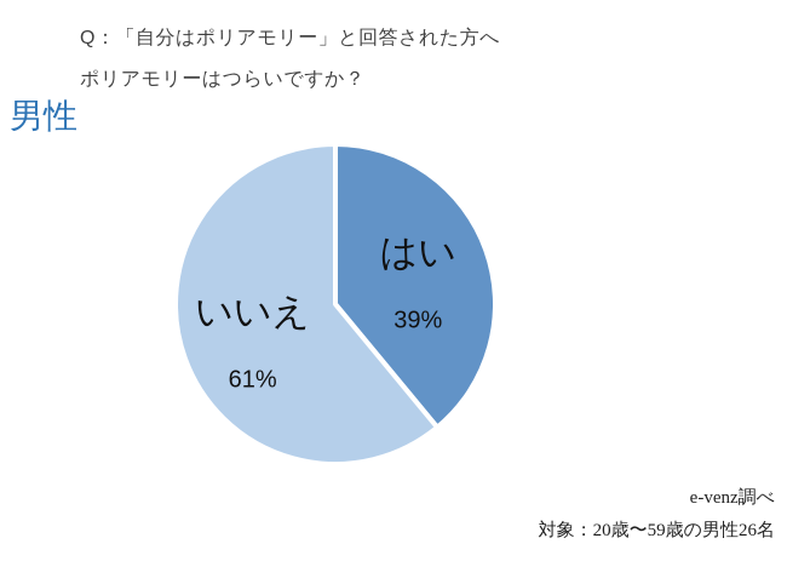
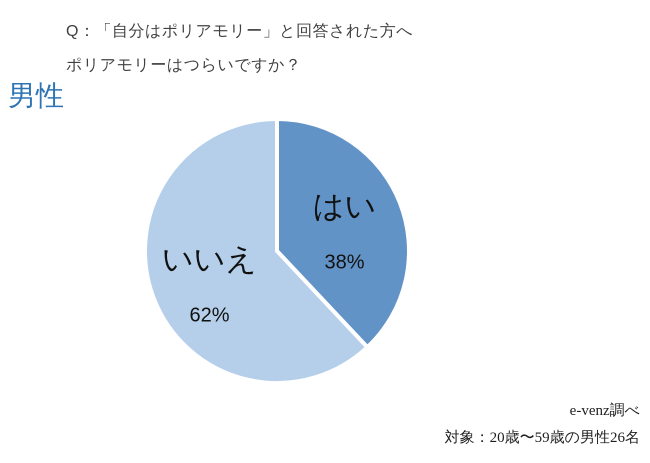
はい: 39% -> 38%
いいえ: 61% -> 62%
